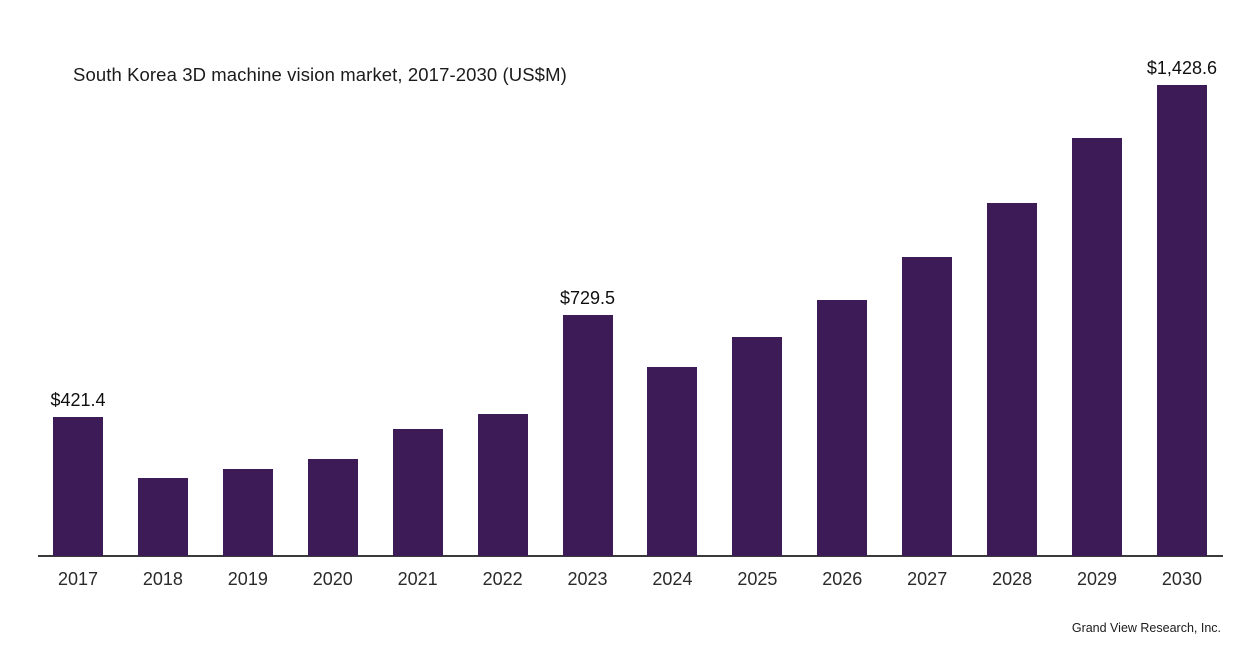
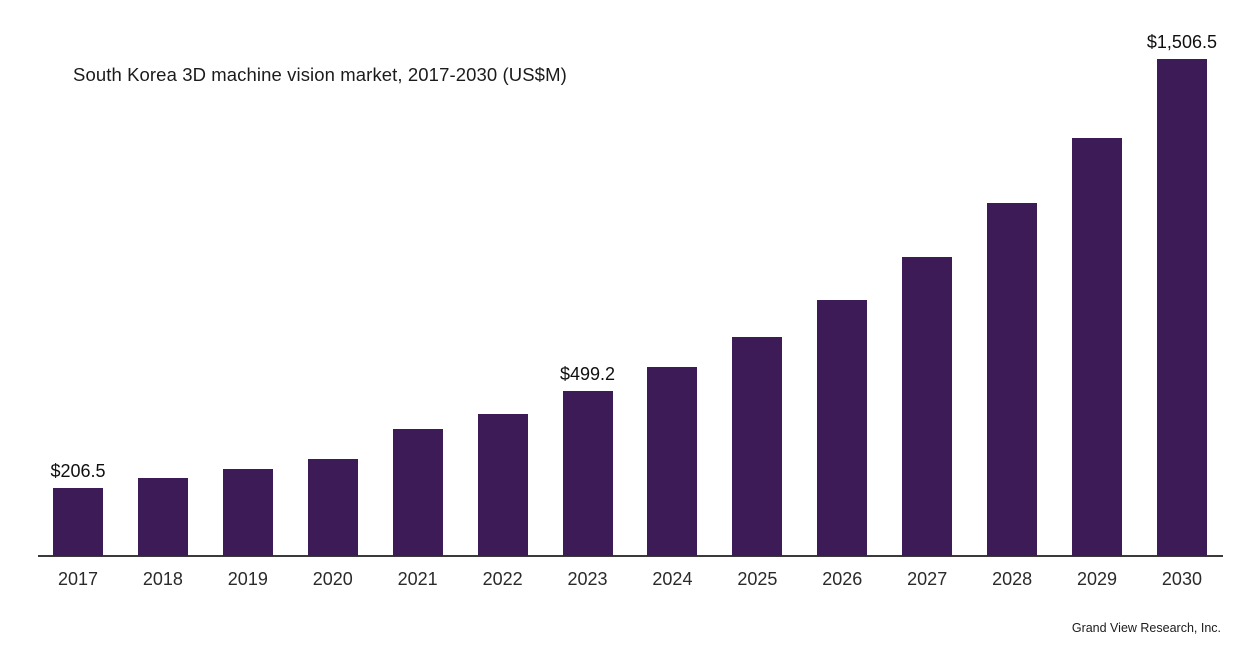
2017: $421.4 -> $206.5
2023: $729.5 -> $499.2
2030: $1,428.6 -> $1,506.5
